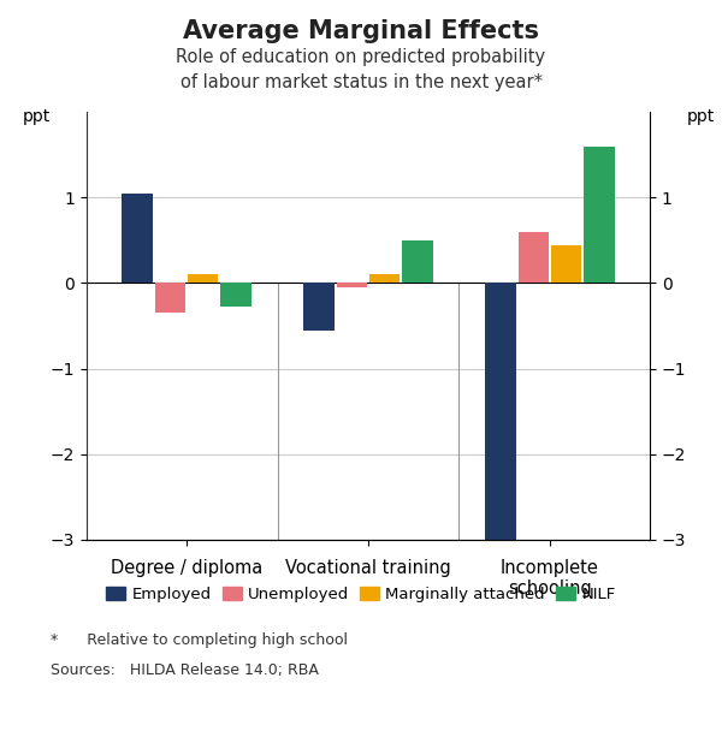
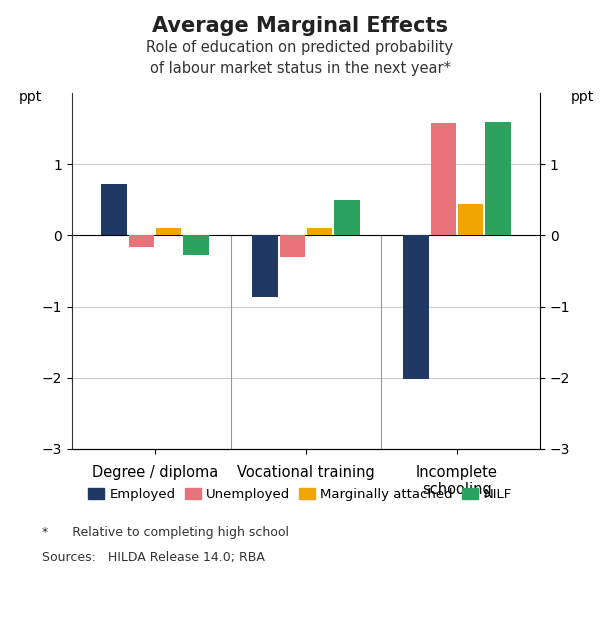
Employed/Degree / diploma: 1.05 -> 0.72
Unemployed/Degree / diploma: -0.35 -> -0.16
Employed/Vocational training: -0.55 -> -0.86
Unemployed/Vocational training: -0.05 -> -0.30
Employed/Incomplete schooling: -3.00 -> -2.02
Unemployed/Incomplete schooling: 0.60 -> 1.58
